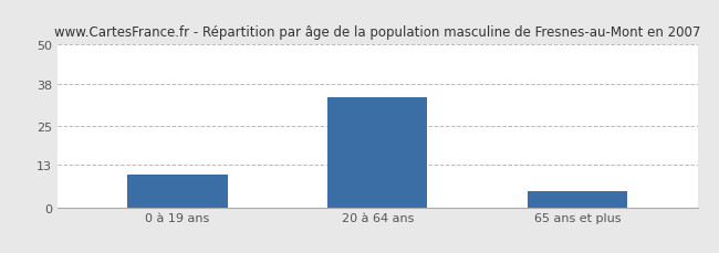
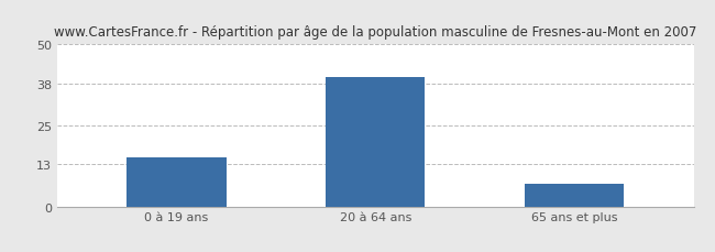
0 à 19 ans: 10 -> 15
20 à 64 ans: 34 -> 40
65 ans et plus: 5 -> 7
